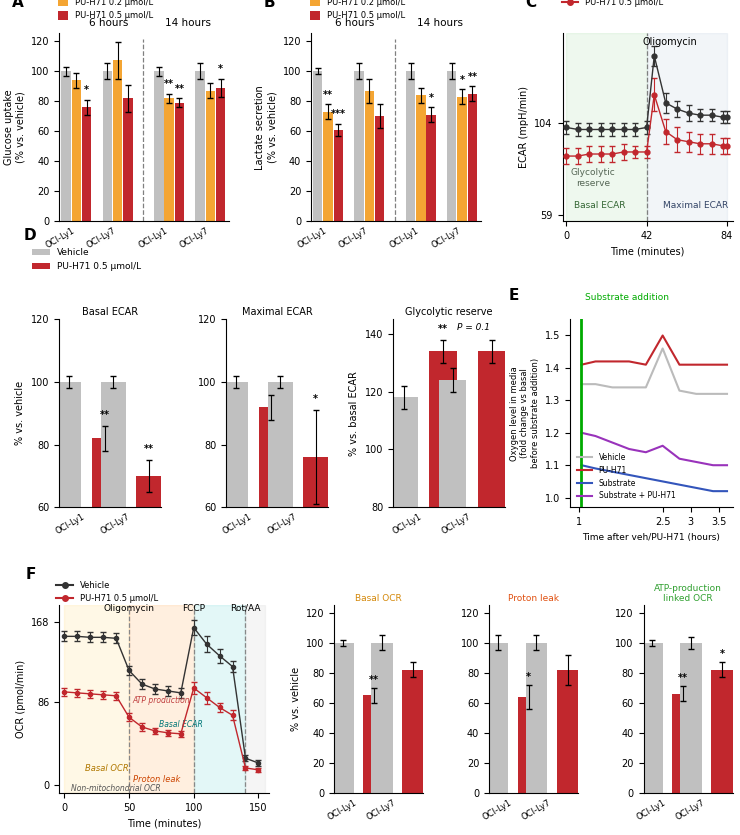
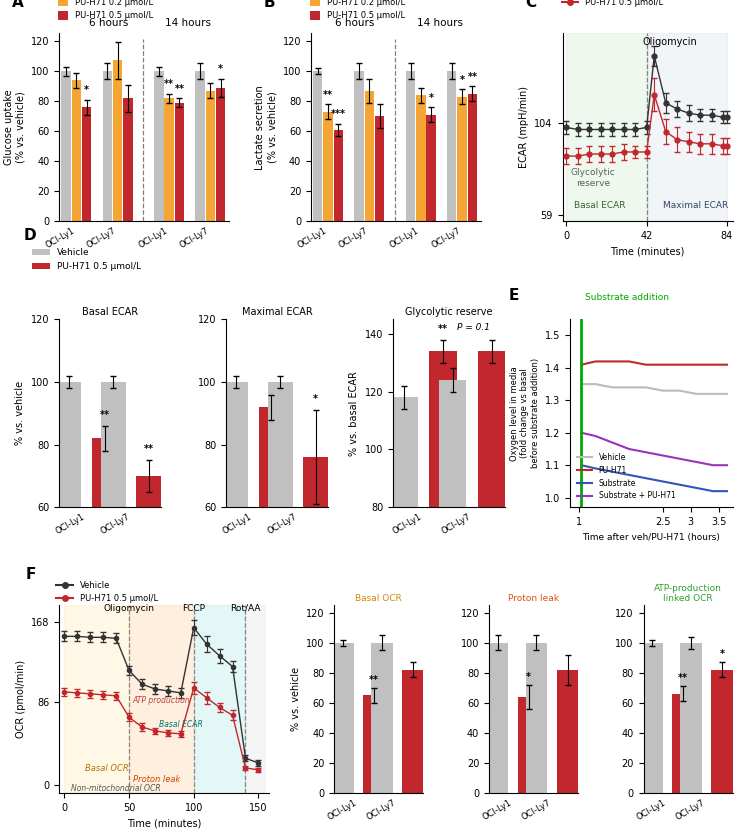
Vehicle/2.5: 1.46 -> 1.33
PU-H71/2.5: 1.50 -> 1.41
Substrate + PU-H71/2.5: 1.16 -> 1.13
